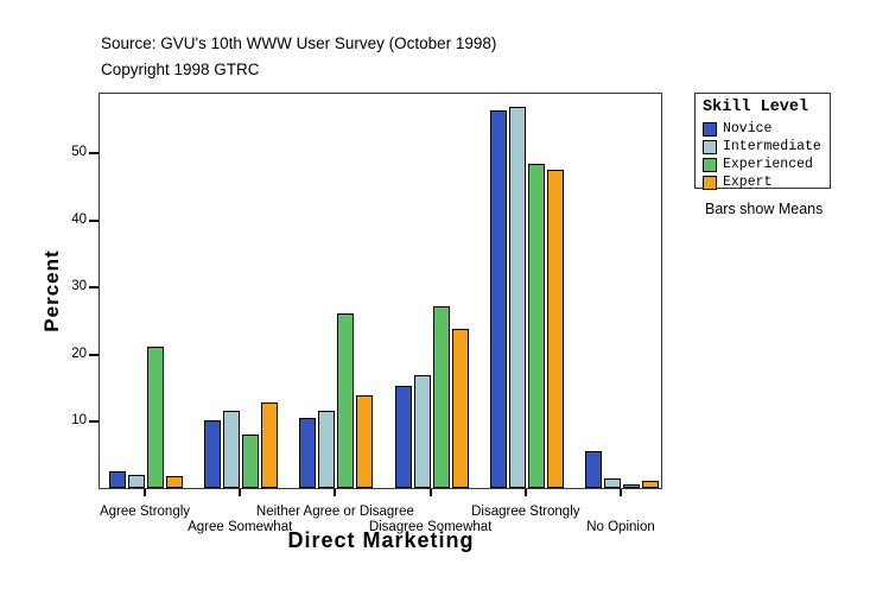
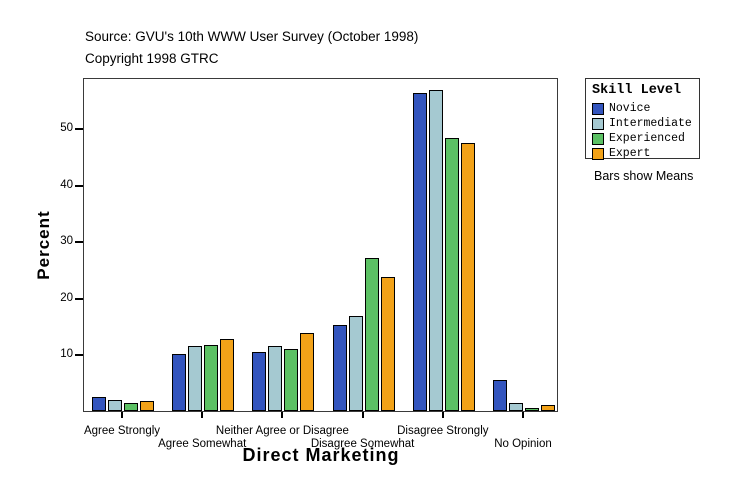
Experienced/Agree Strongly: 21 -> 1
Experienced/Agree Somewhat: 8 -> 12
Experienced/Neither Agree or Disagree: 26 -> 11
